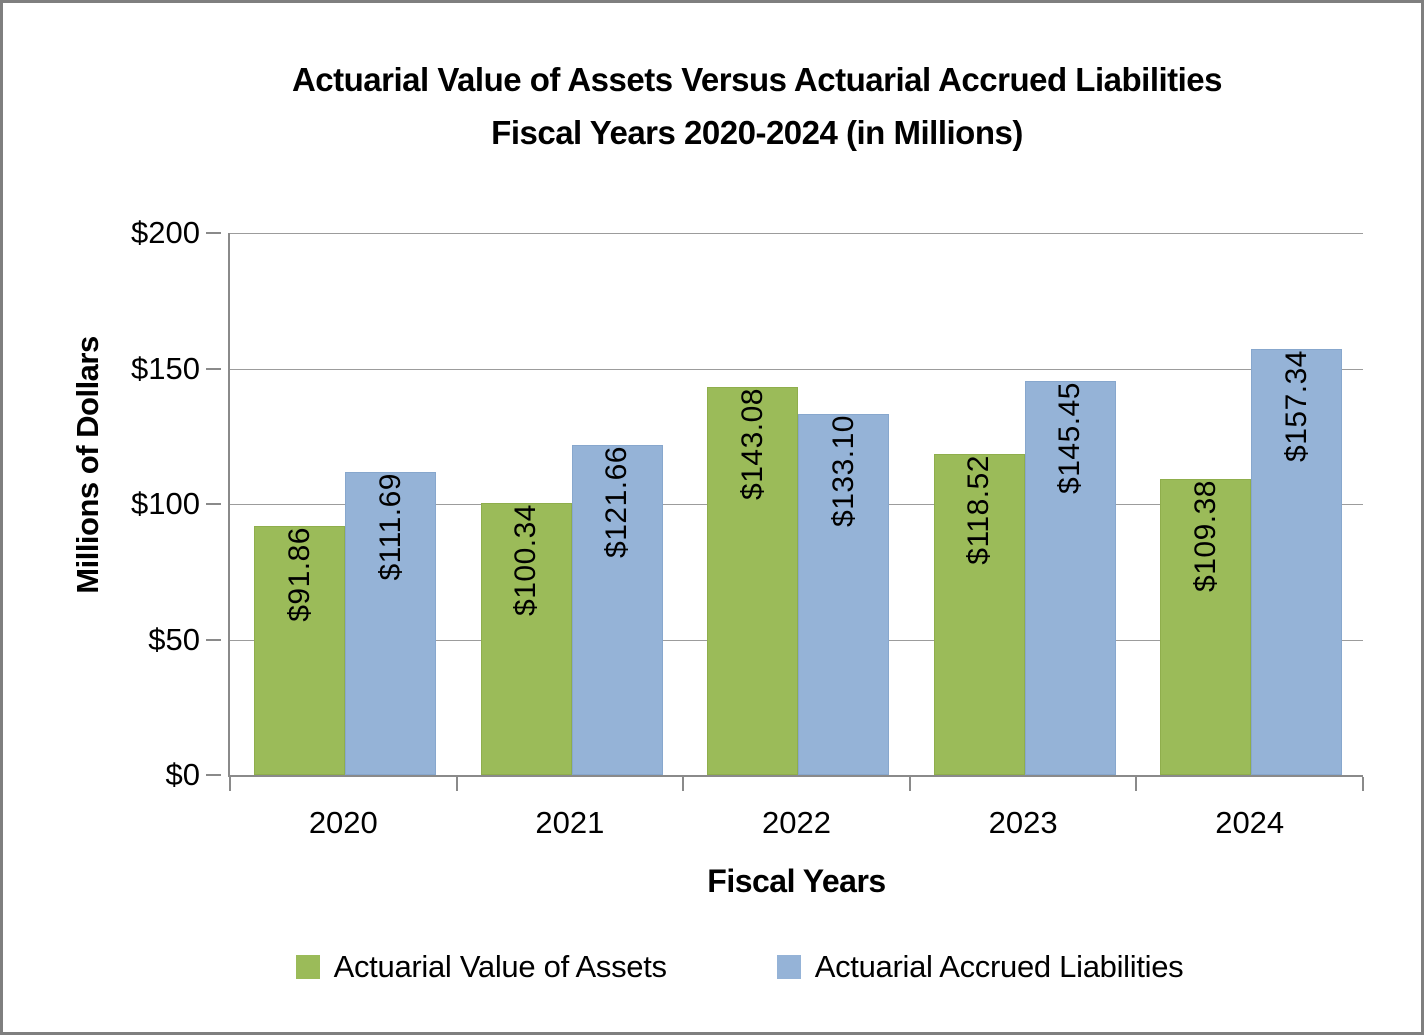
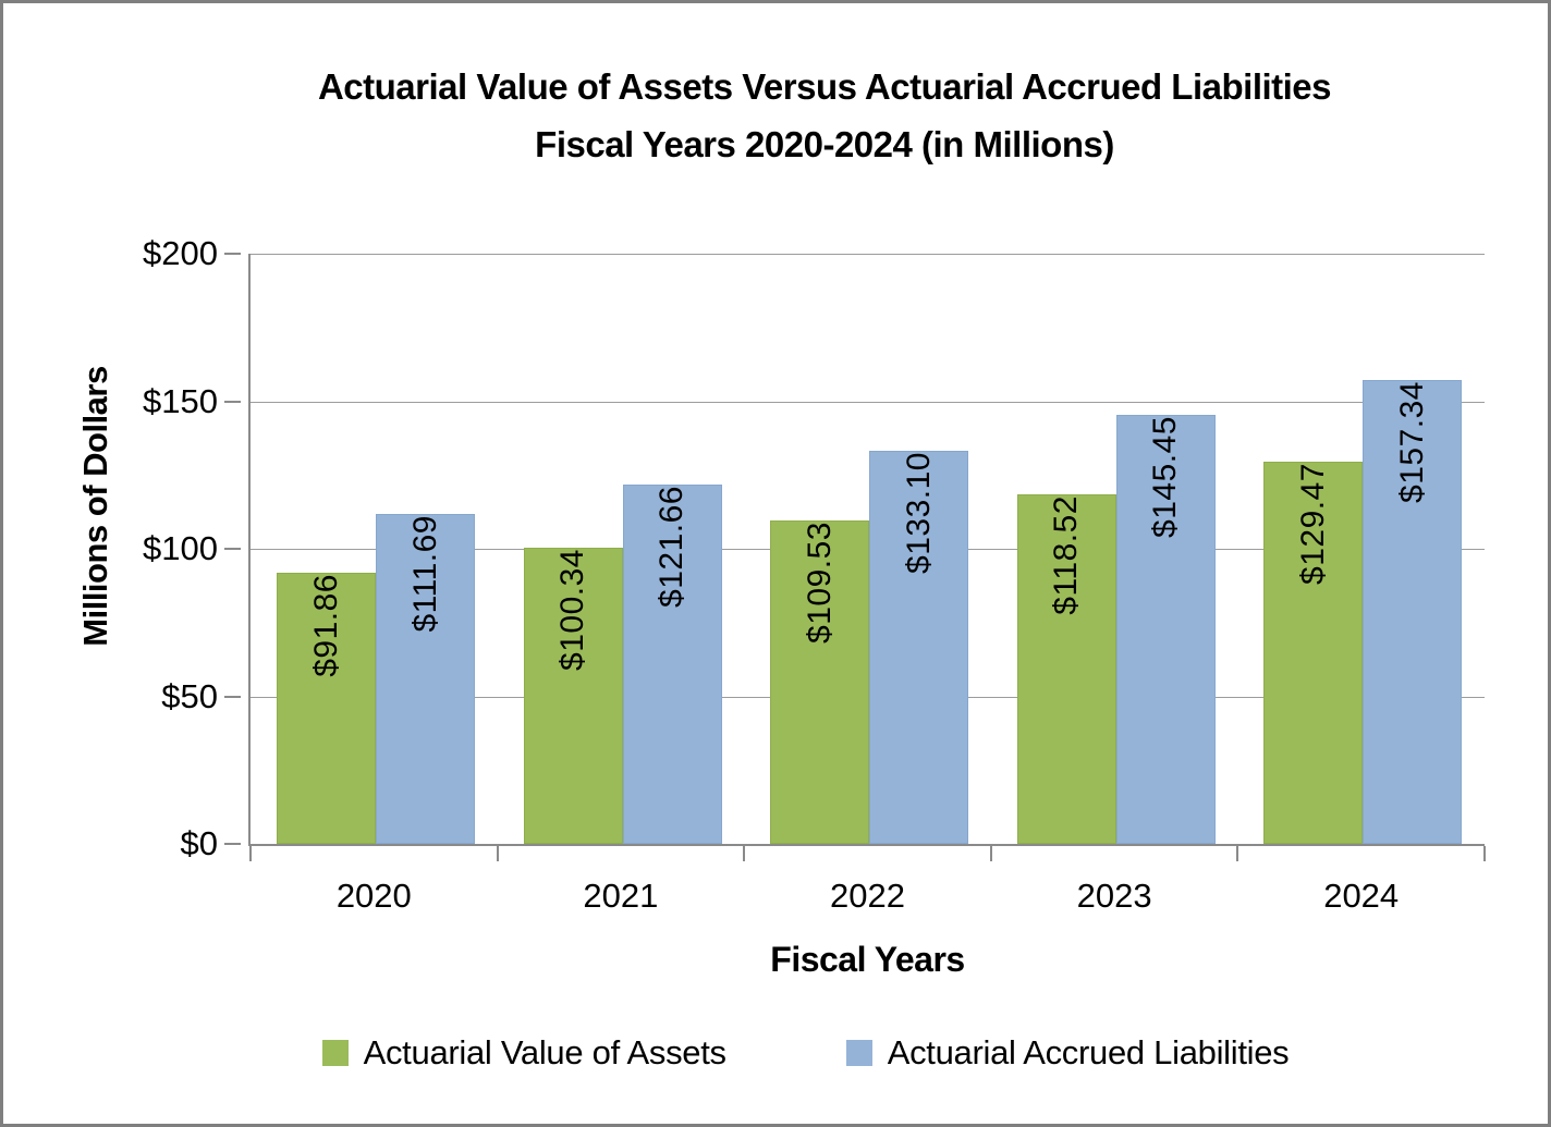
Actuarial Value of Assets/2022: $143.08 -> $109.53
Actuarial Value of Assets/2024: $109.38 -> $129.47
